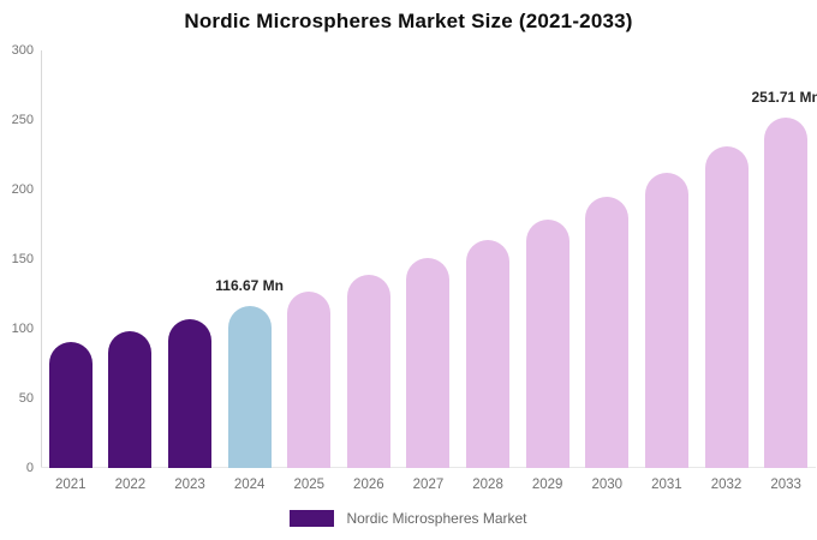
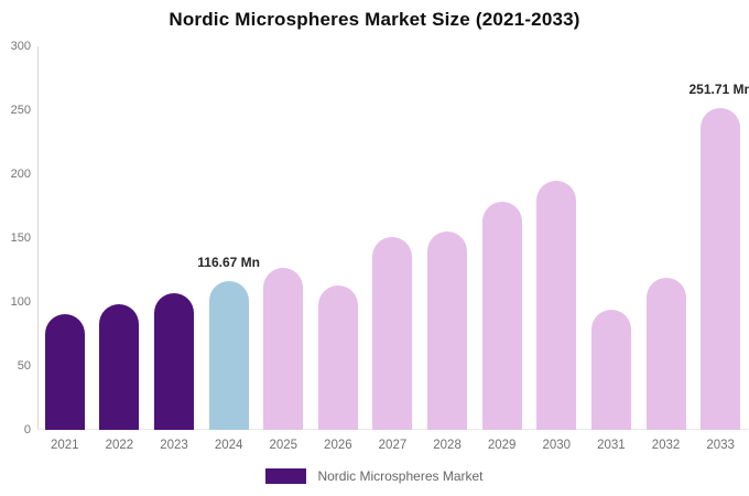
2026: 138 -> 113
2028: 164 -> 155
2031: 212 -> 94
2032: 231 -> 119
